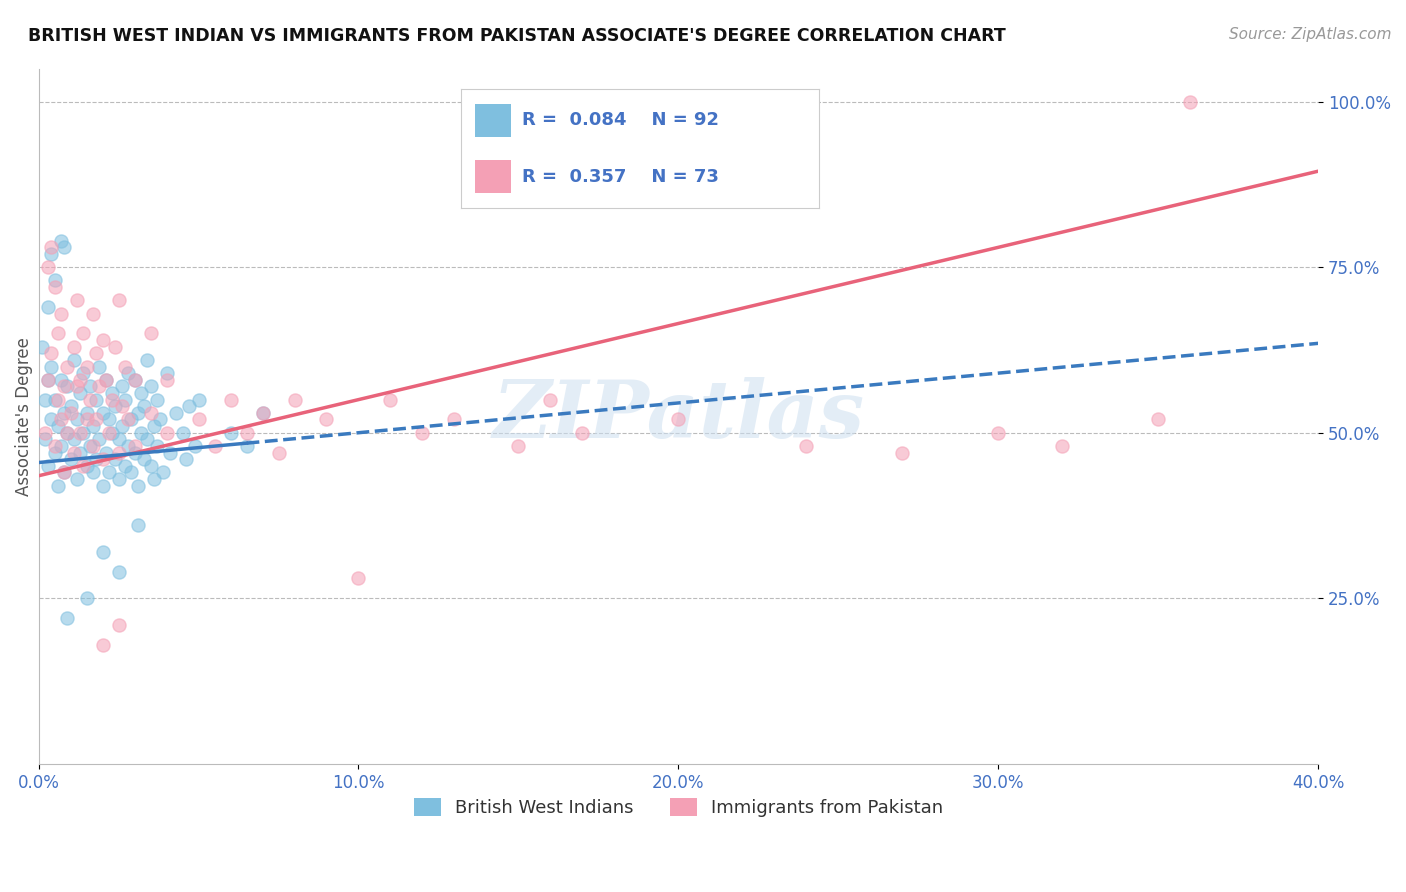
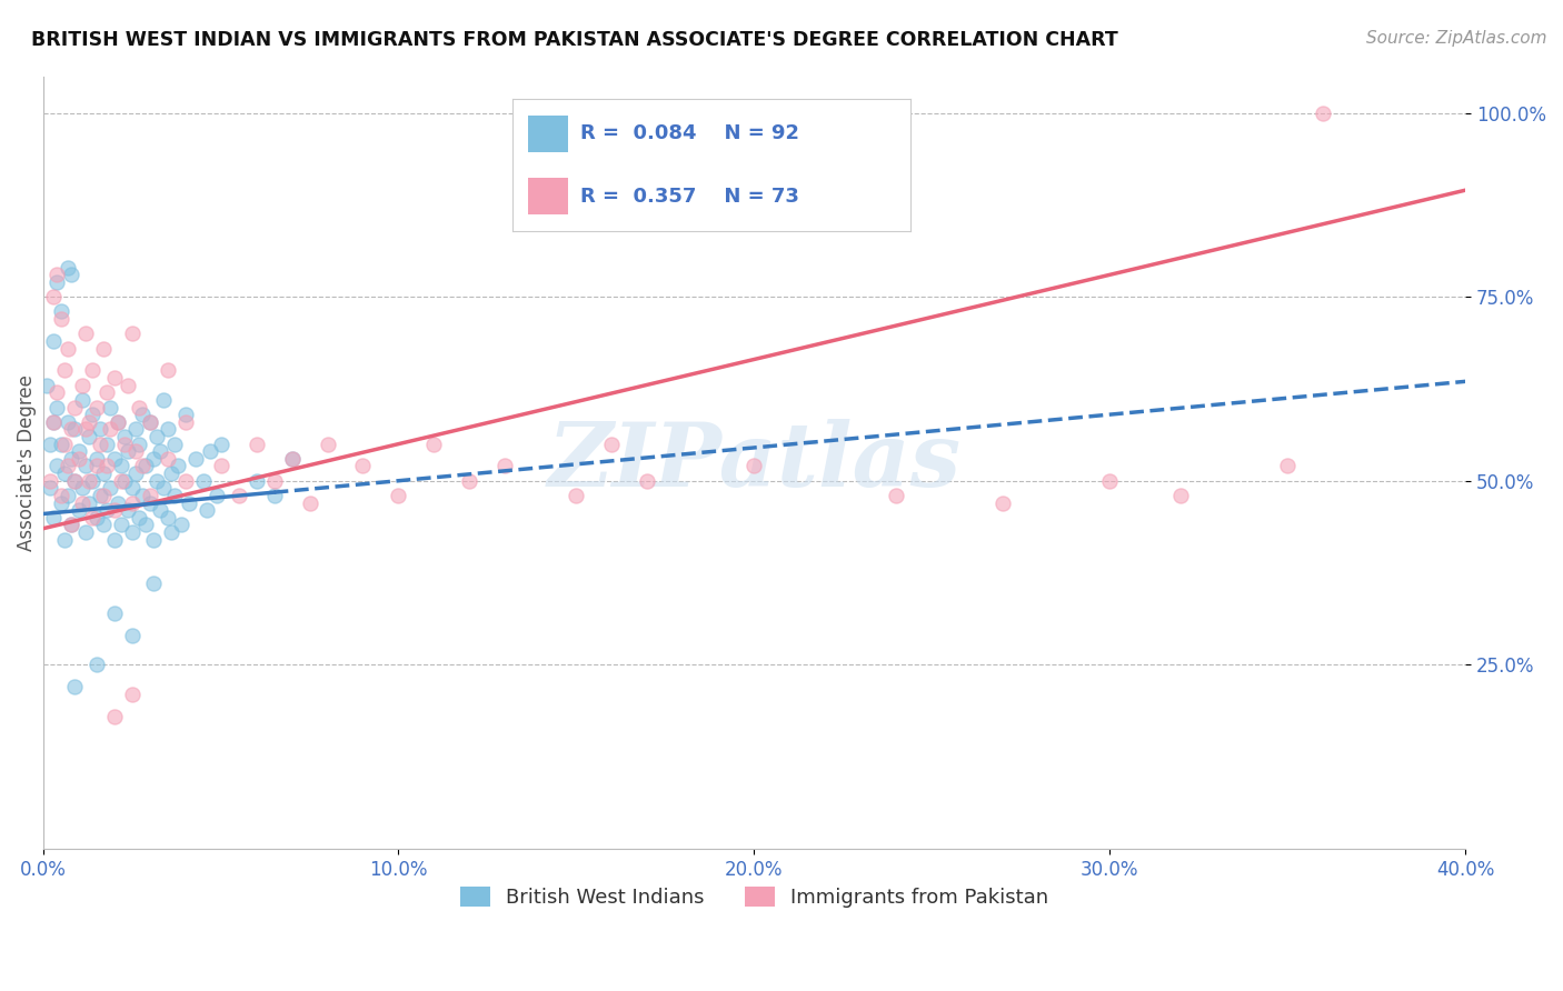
Immigrants from Pakistan/10.0%: 28% -> 48%
